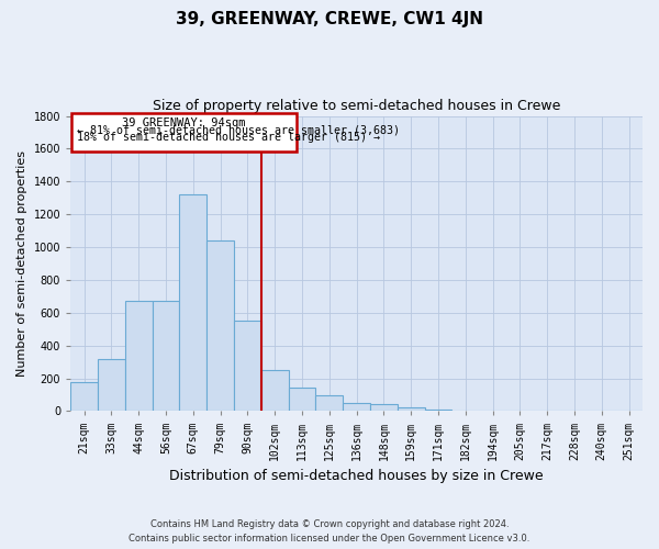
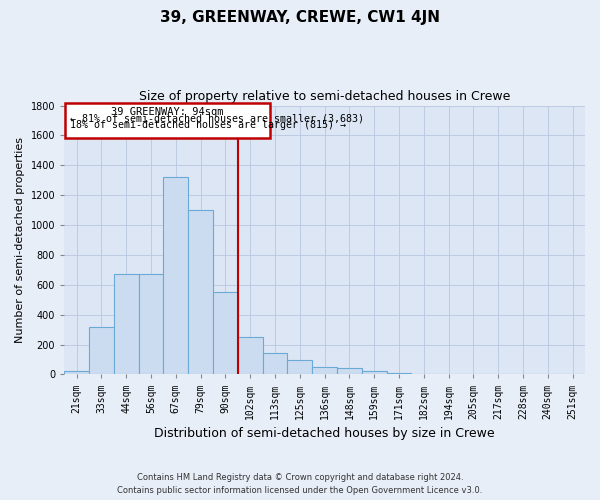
21sqm: 180 -> 20
79sqm: 1040 -> 1100
